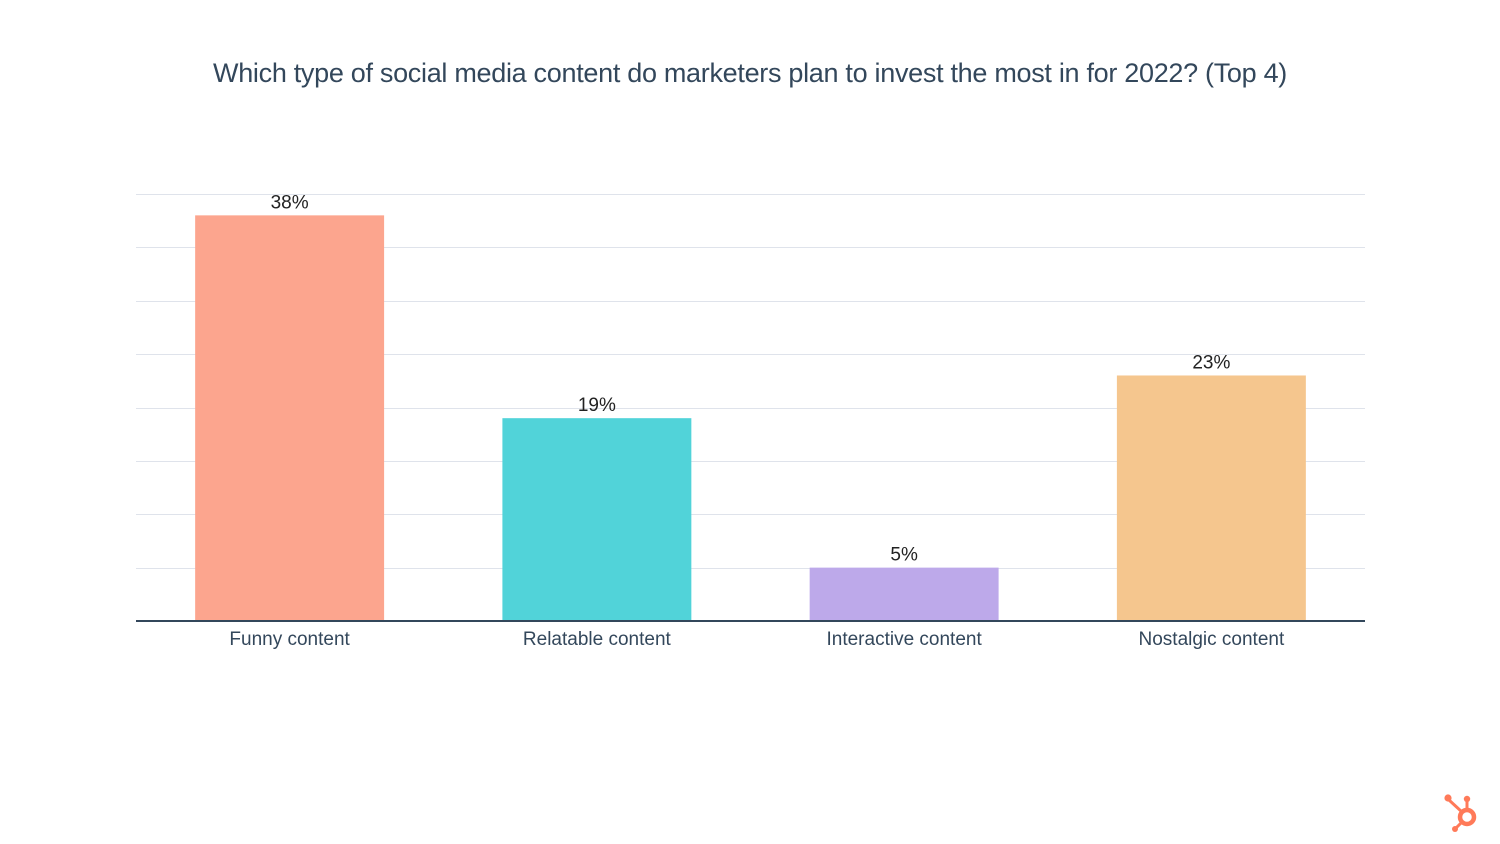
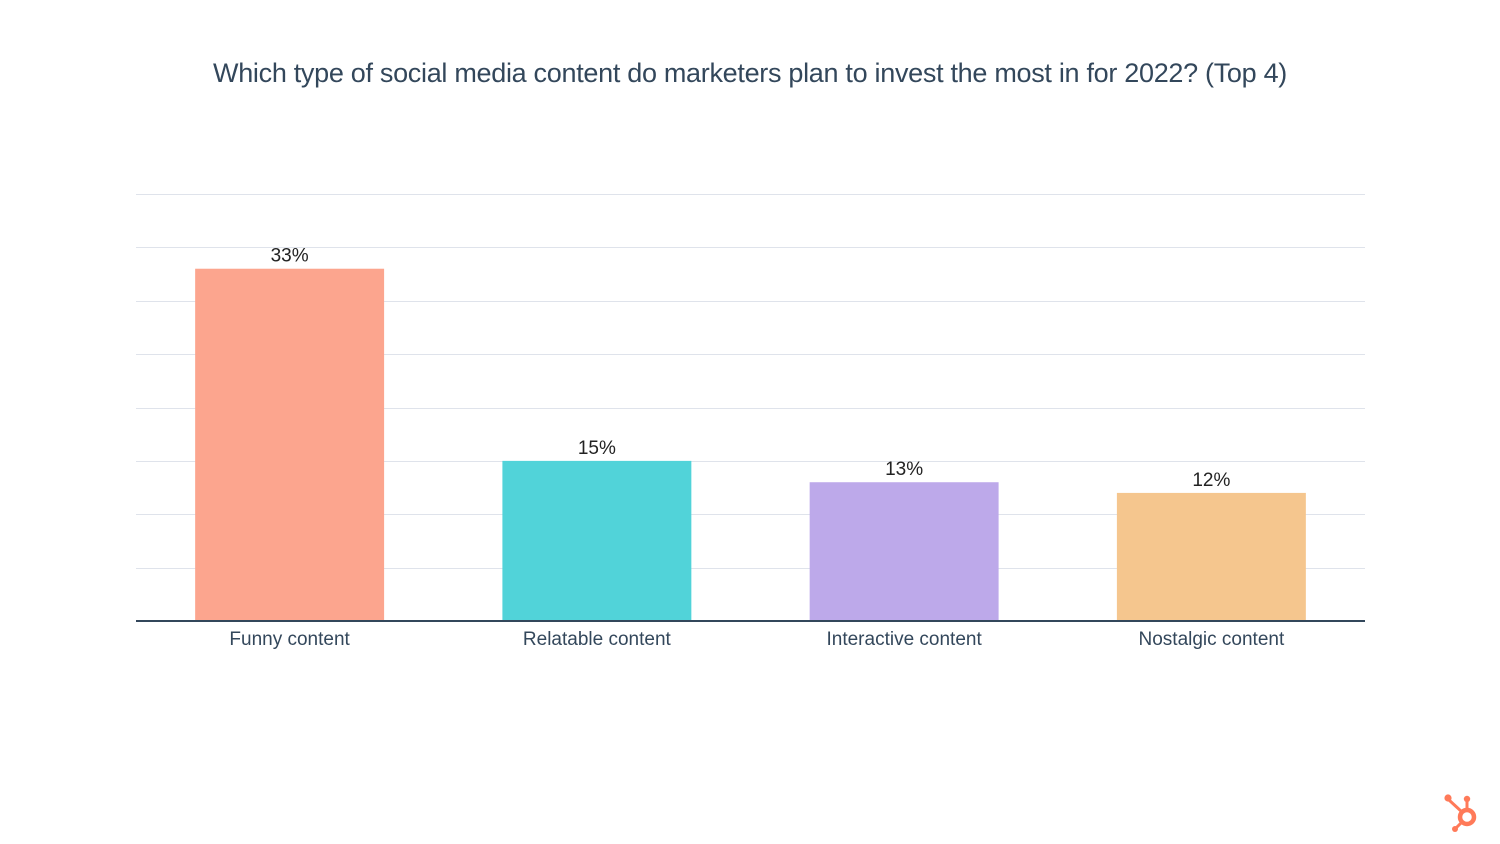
Funny content: 38% -> 33%
Relatable content: 19% -> 15%
Interactive content: 5% -> 13%
Nostalgic content: 23% -> 12%
